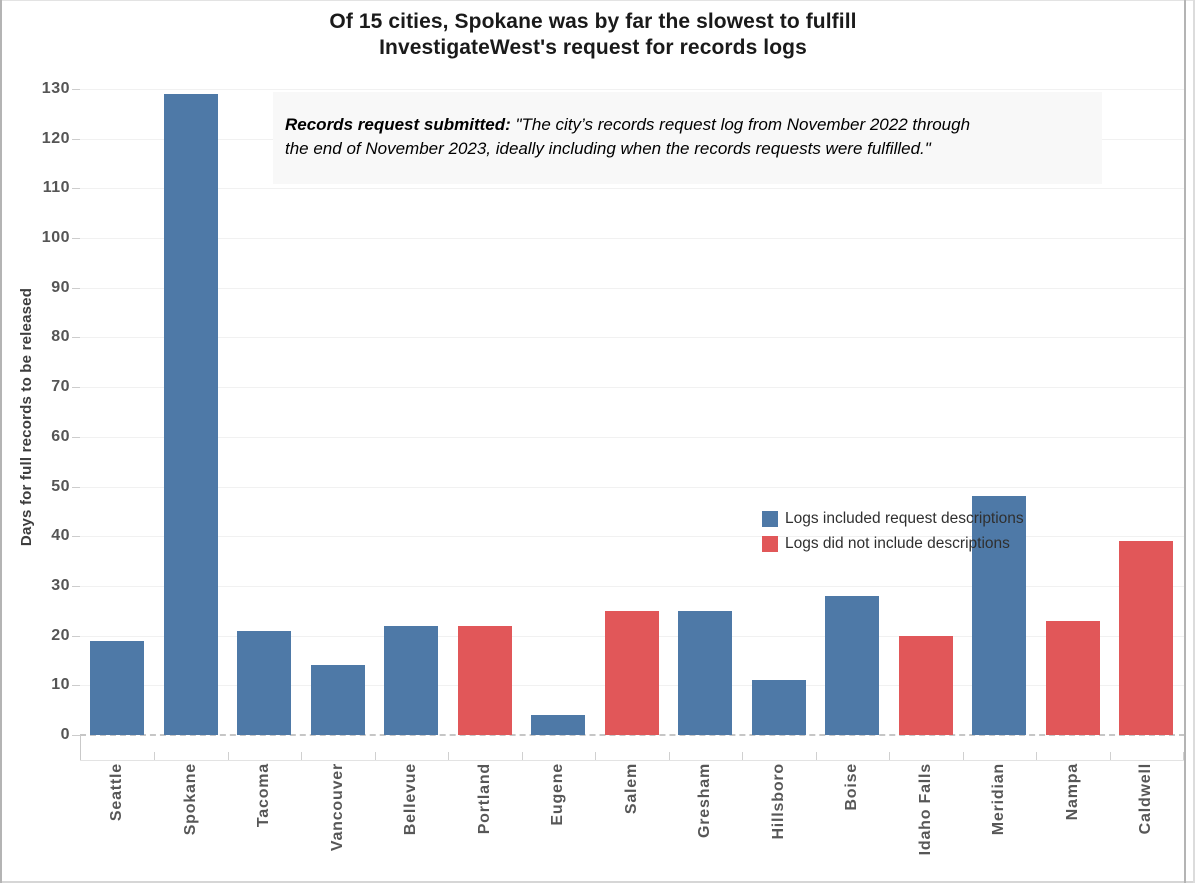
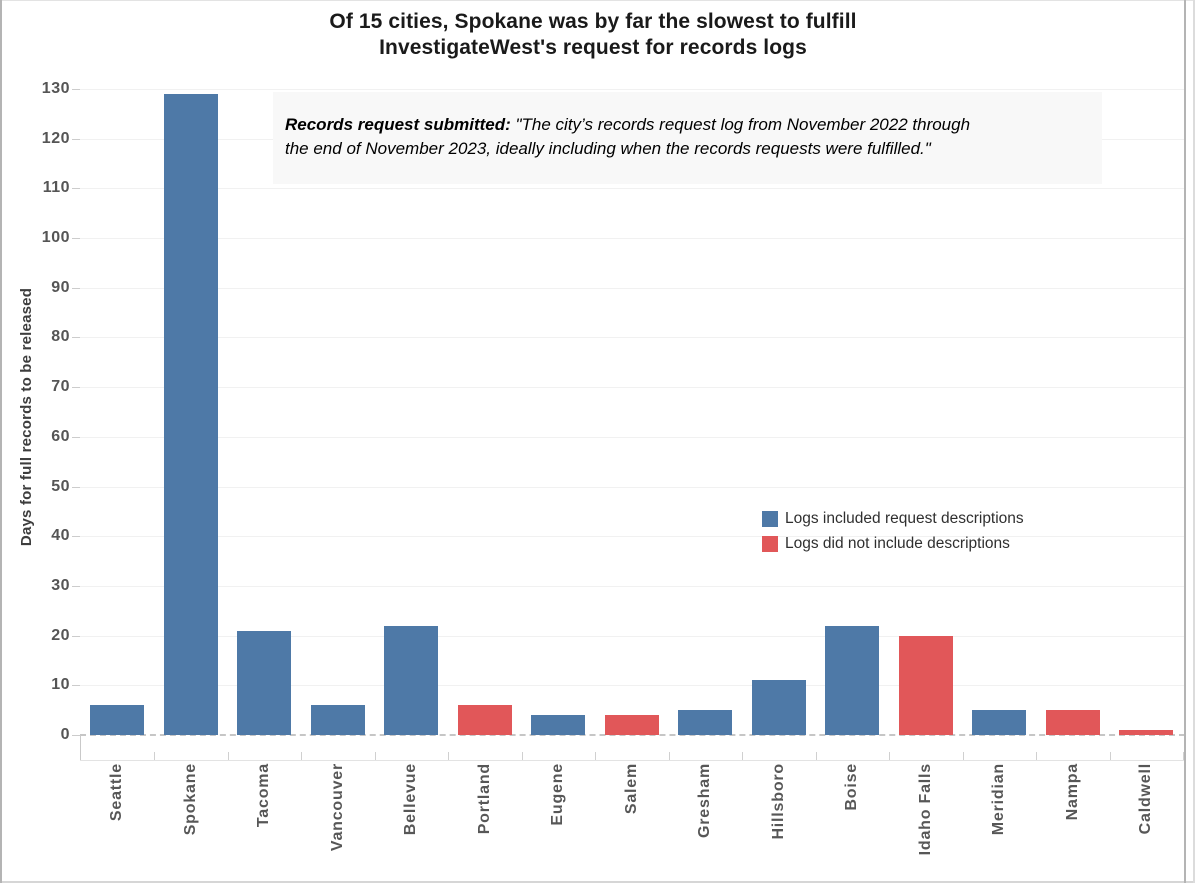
Seattle: 19 -> 6
Vancouver: 14 -> 6
Portland: 22 -> 6
Salem: 25 -> 4
Gresham: 25 -> 5
Boise: 28 -> 22
Meridian: 48 -> 5
Nampa: 23 -> 5
Caldwell: 39 -> 1
